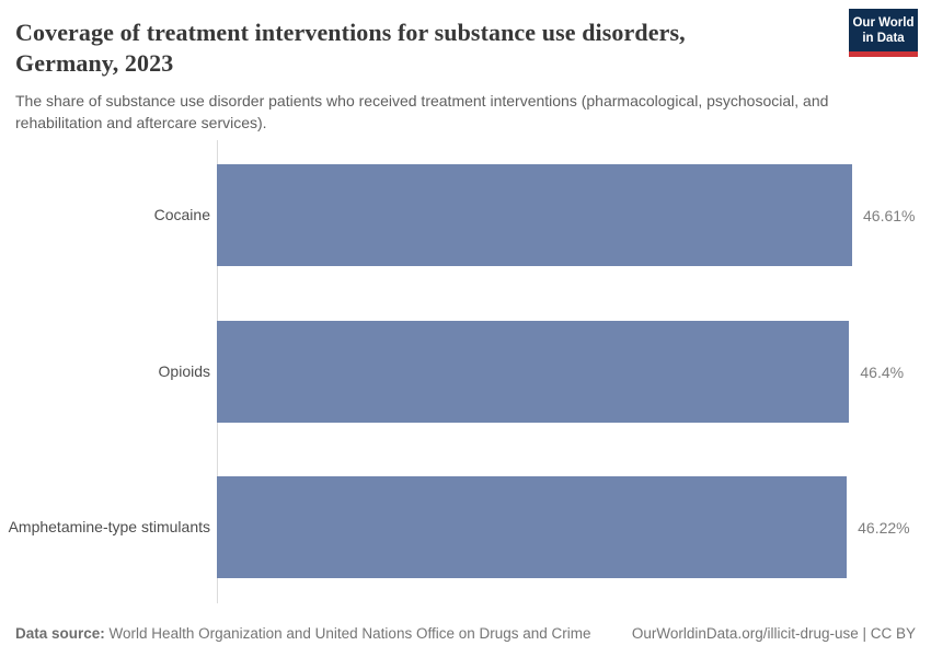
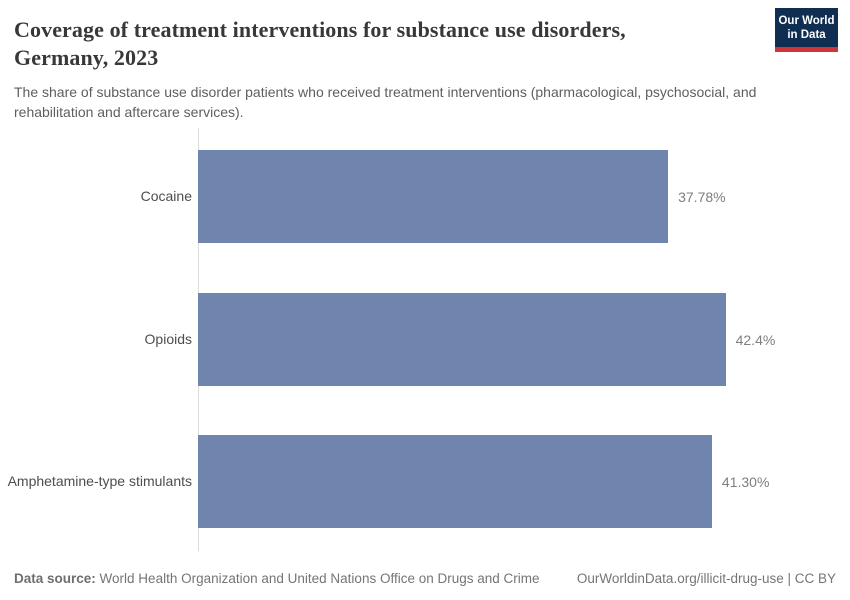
Cocaine: 46.61% -> 37.78%
Opioids: 46.4% -> 42.4%
Amphetamine-type stimulants: 46.22% -> 41.30%
